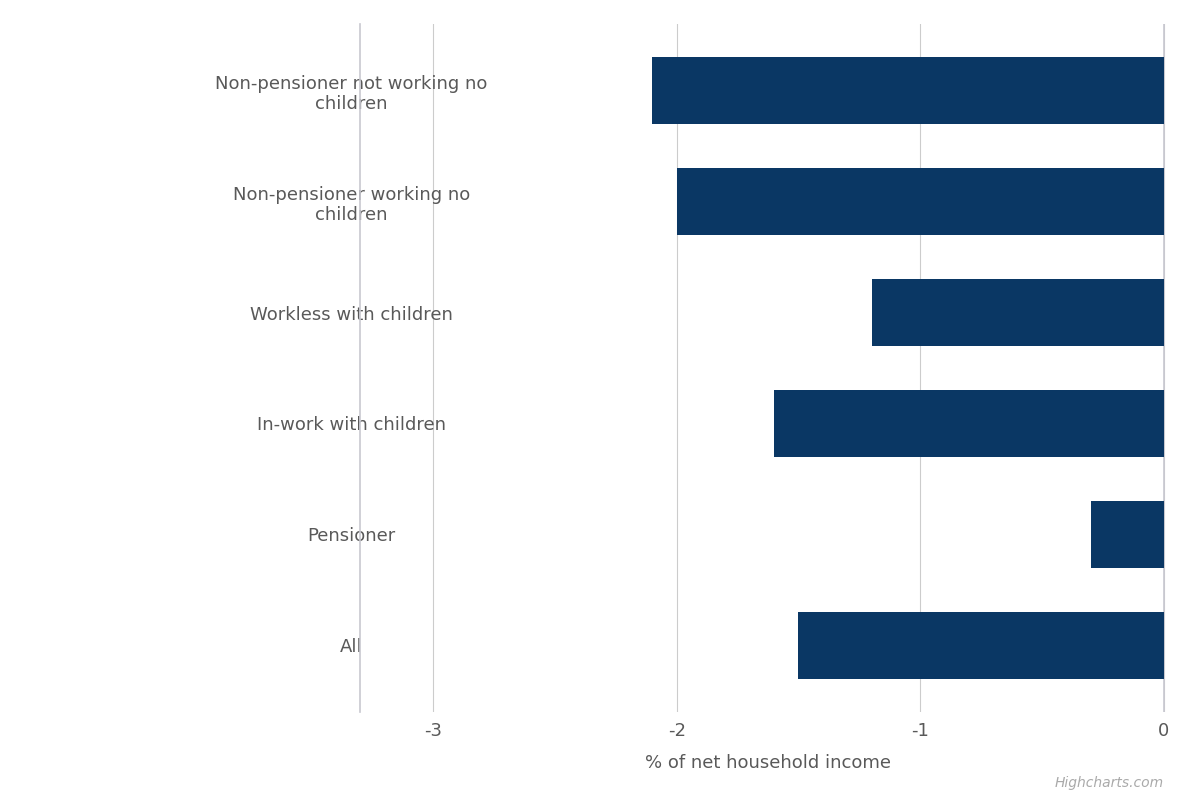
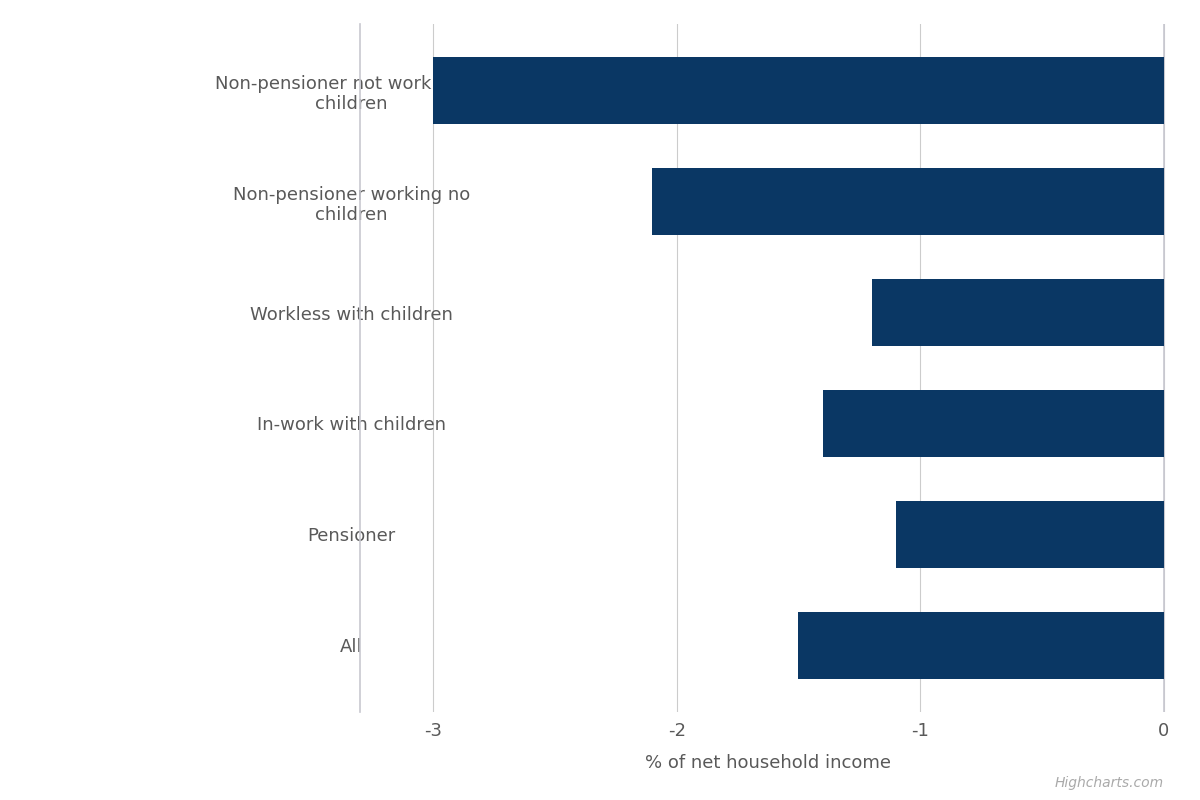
Non-pensioner not working no children: -2.1 -> -3.0
Non-pensioner working no children: -2.0 -> -2.1
In-work with children: -1.6 -> -1.4
Pensioner: -0.3 -> -1.1
